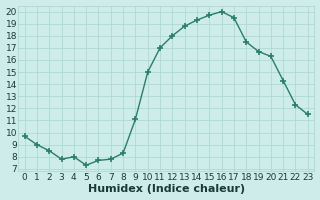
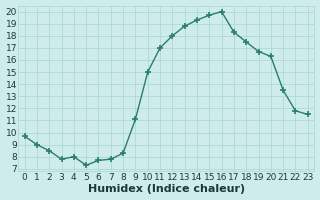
17: 19.5 -> 18.3
21: 14.3 -> 13.5
22: 12.3 -> 11.8
